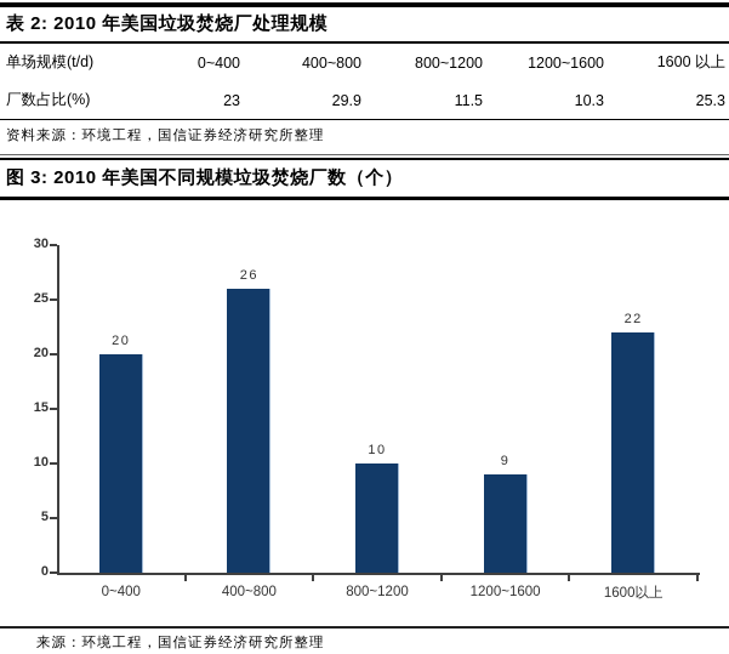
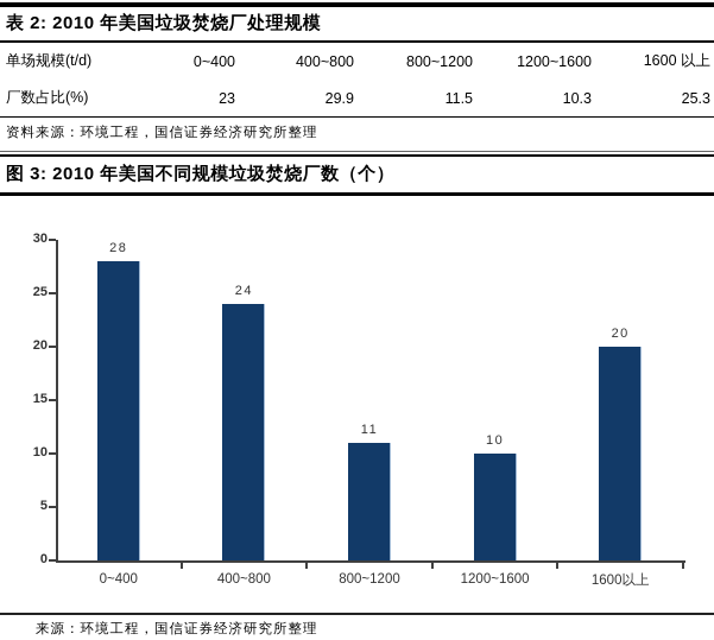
0~400: 20 -> 28
400~800: 26 -> 24
800~1200: 10 -> 11
1200~1600: 9 -> 10
1600以上: 22 -> 20
